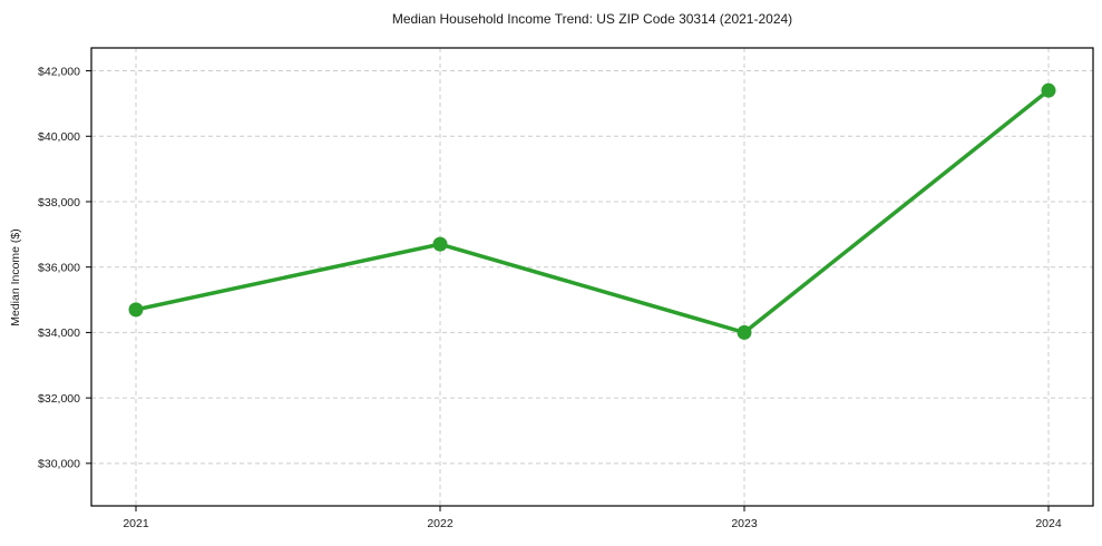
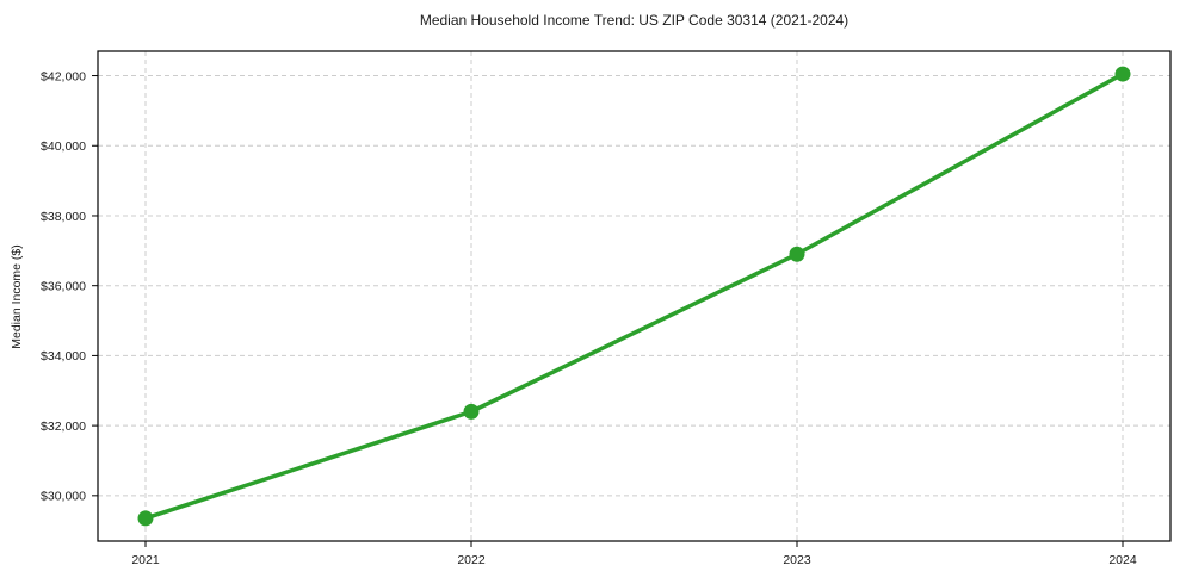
2021: $34700 -> $29400
2022: $36700 -> $32400
2023: $34000 -> $36900
2024: $41400 -> $42000
